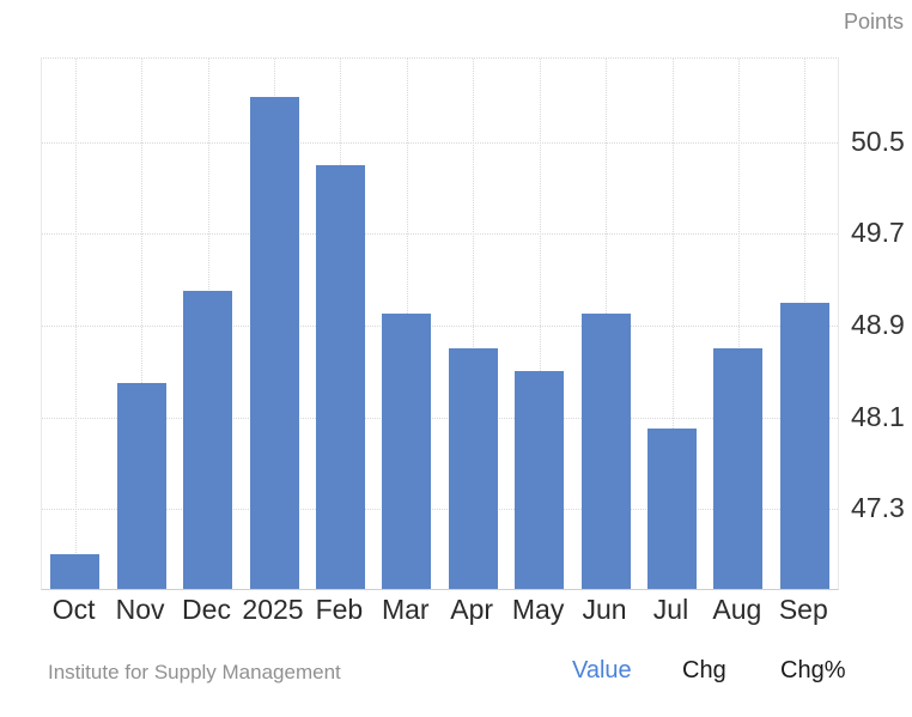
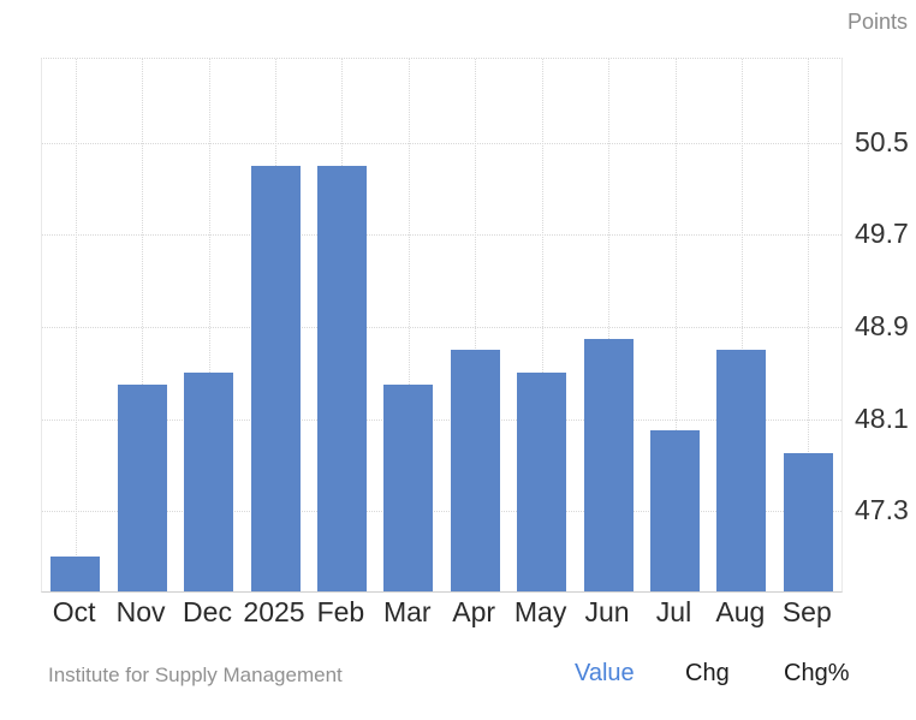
Dec: 49.2 -> 48.5
2025: 50.9 -> 50.3
Mar: 49.0 -> 48.4
Jun: 49.0 -> 48.8
Sep: 49.1 -> 47.8
